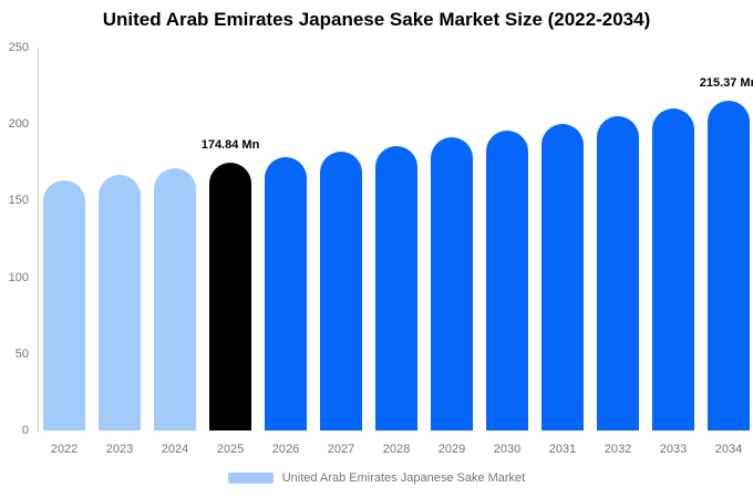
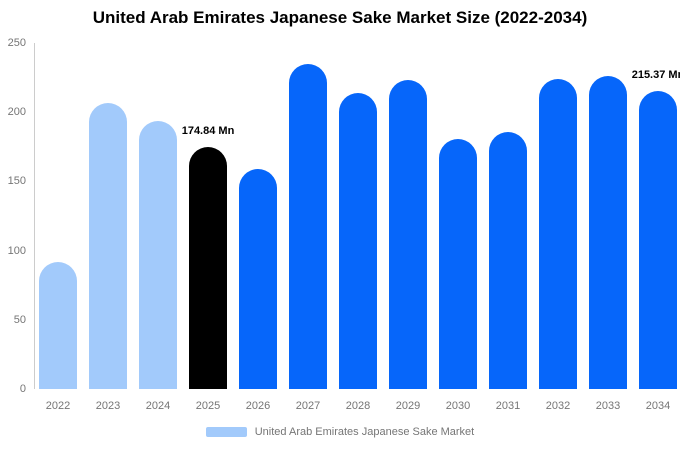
2022: 163 -> 92
2023: 167 -> 207
2024: 171 -> 194
2026: 178 -> 159
2027: 182 -> 235
2028: 186 -> 214
2029: 191 -> 223
2030: 196 -> 181
2031: 200 -> 186
2032: 205 -> 224
2033: 210 -> 226
